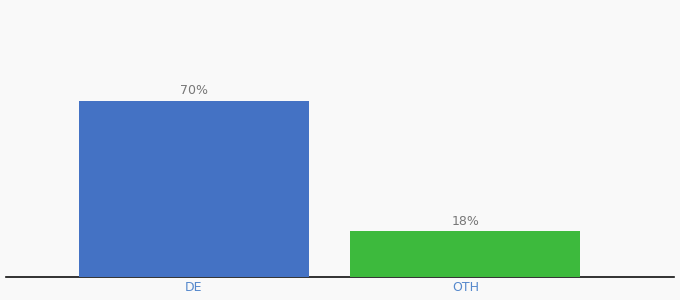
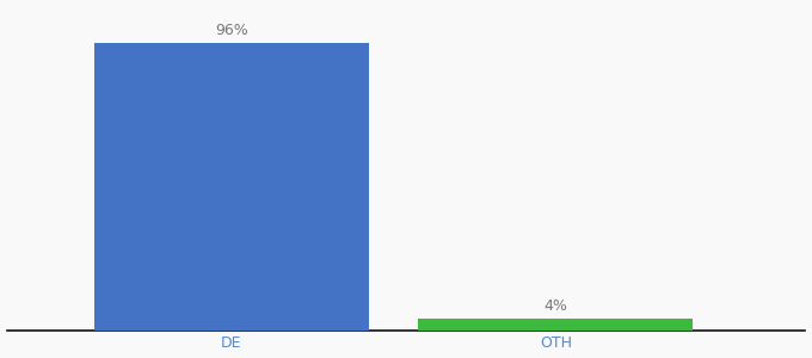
DE: 70% -> 96%
OTH: 18% -> 4%
